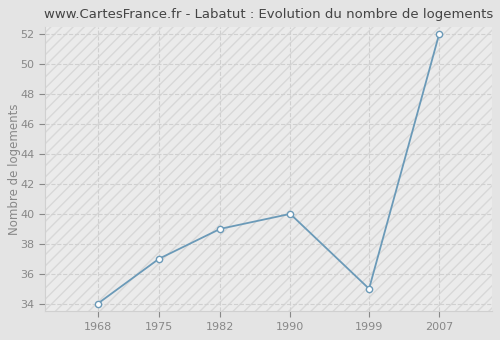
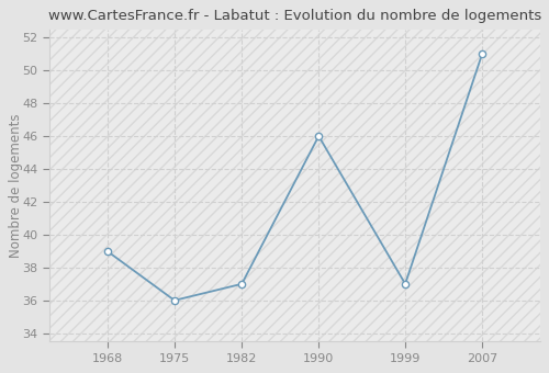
1968: 34 -> 39
1975: 37 -> 36
1982: 39 -> 37
1990: 40 -> 46
1999: 35 -> 37
2007: 52 -> 51
